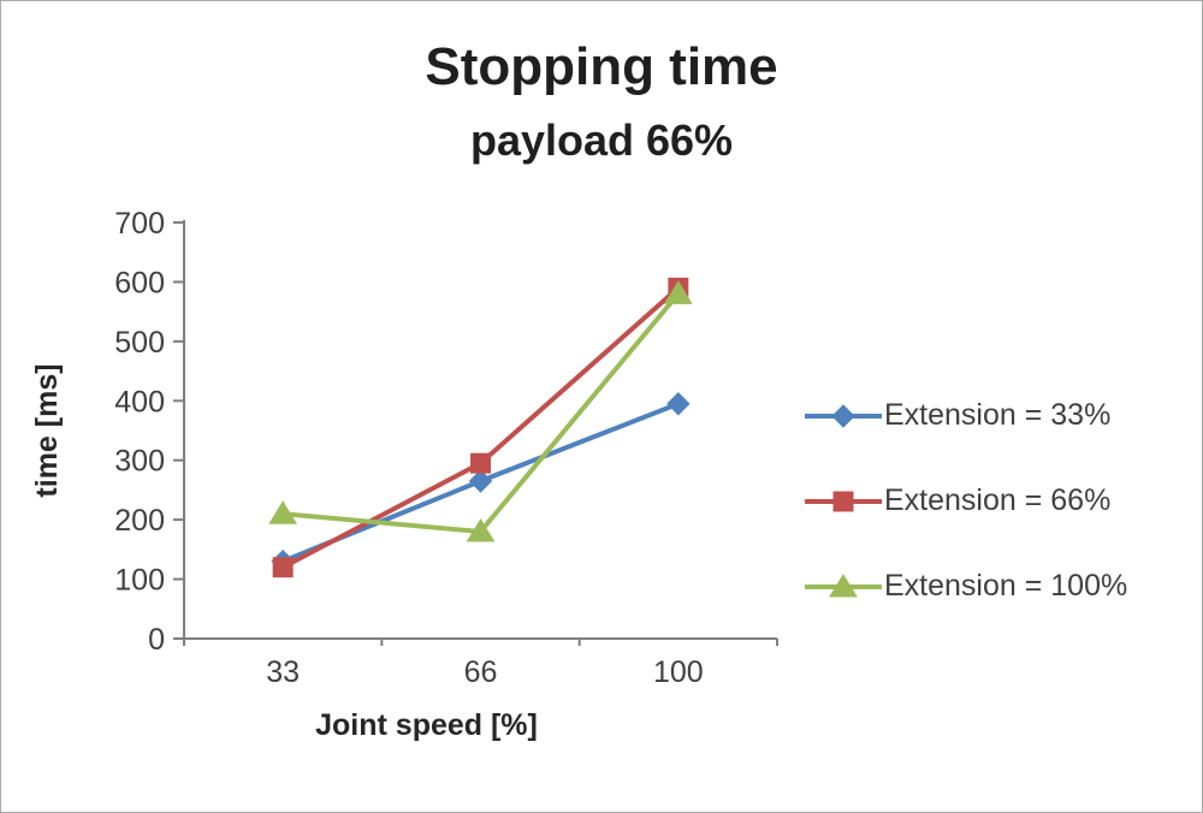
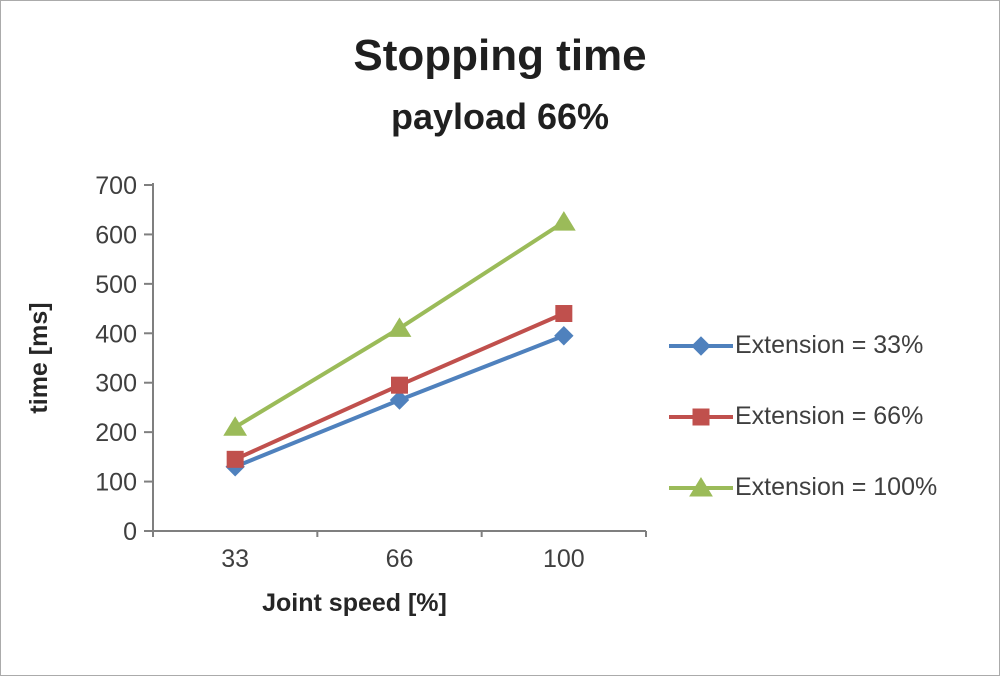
Extension = 66%/33: 120 -> 140
Extension = 100%/66: 180 -> 410
Extension = 66%/100: 590 -> 440
Extension = 100%/100: 580 -> 620
